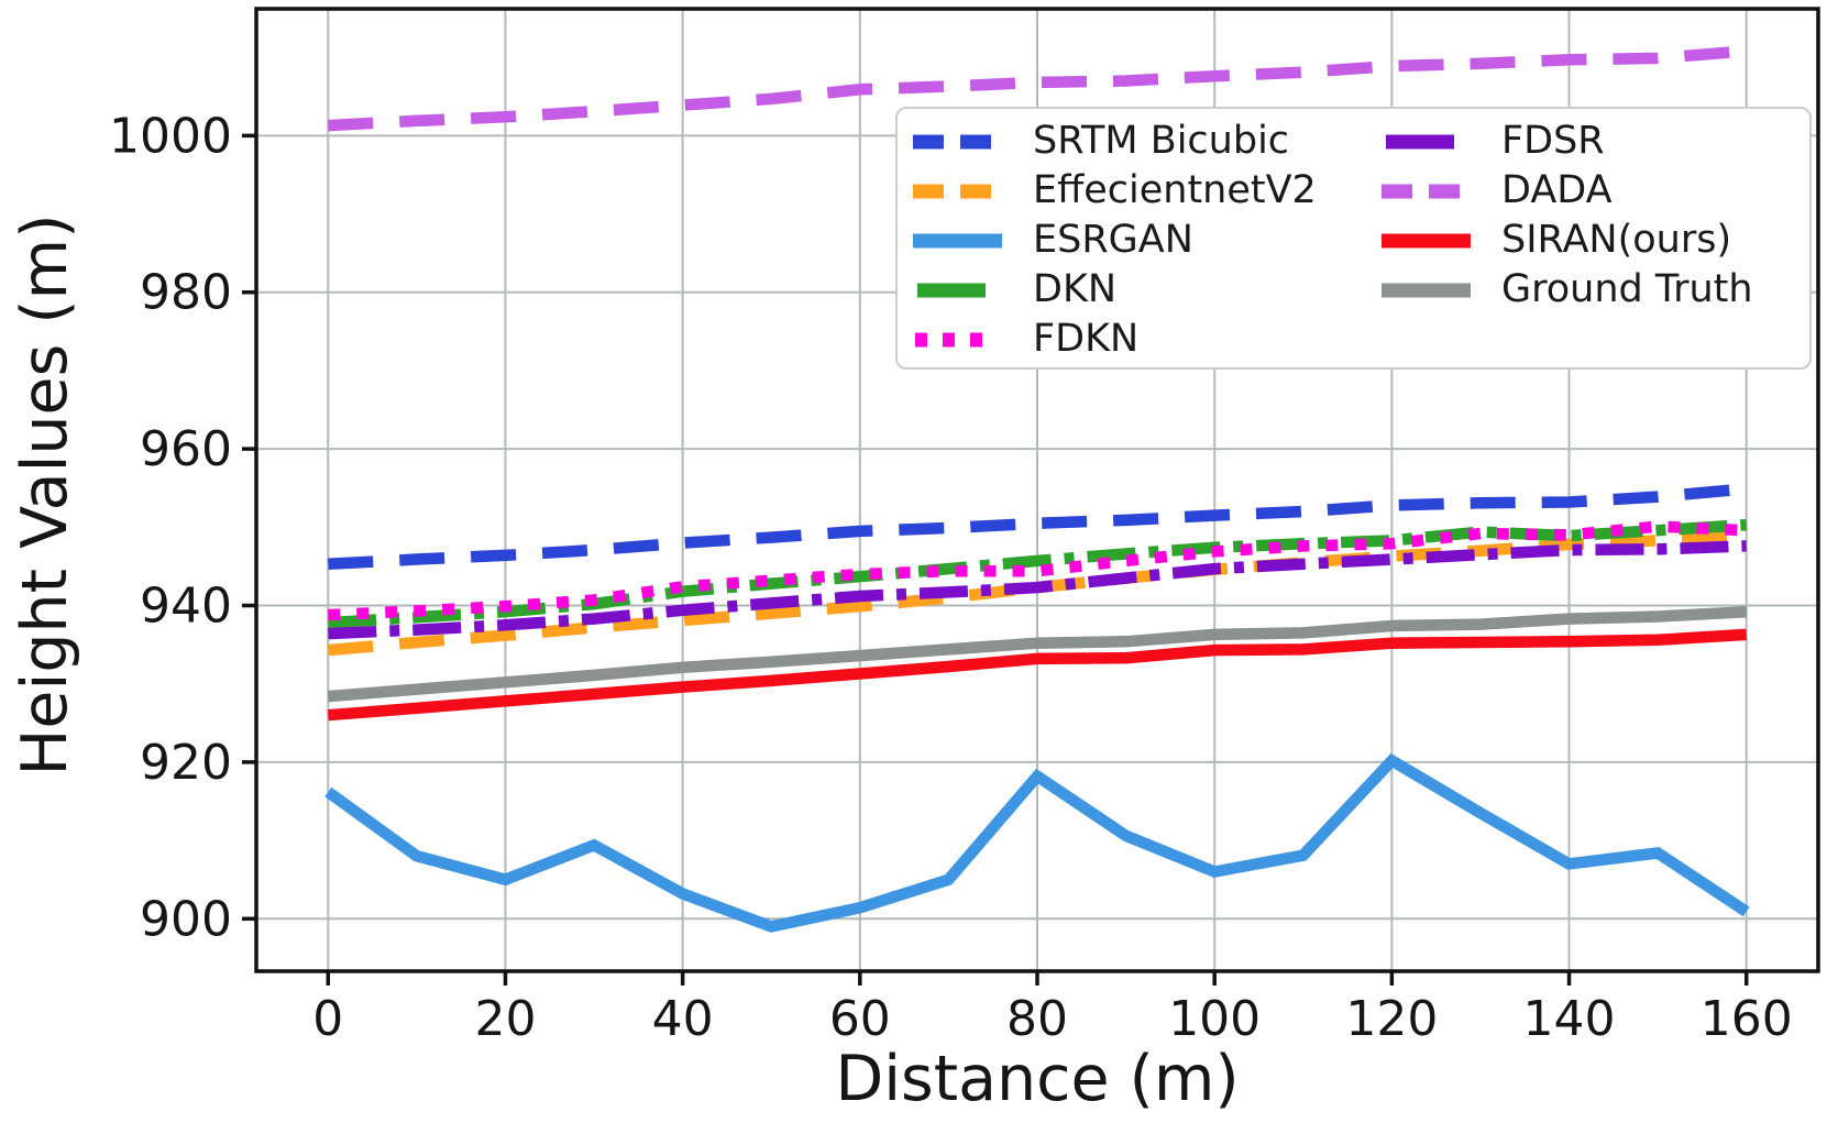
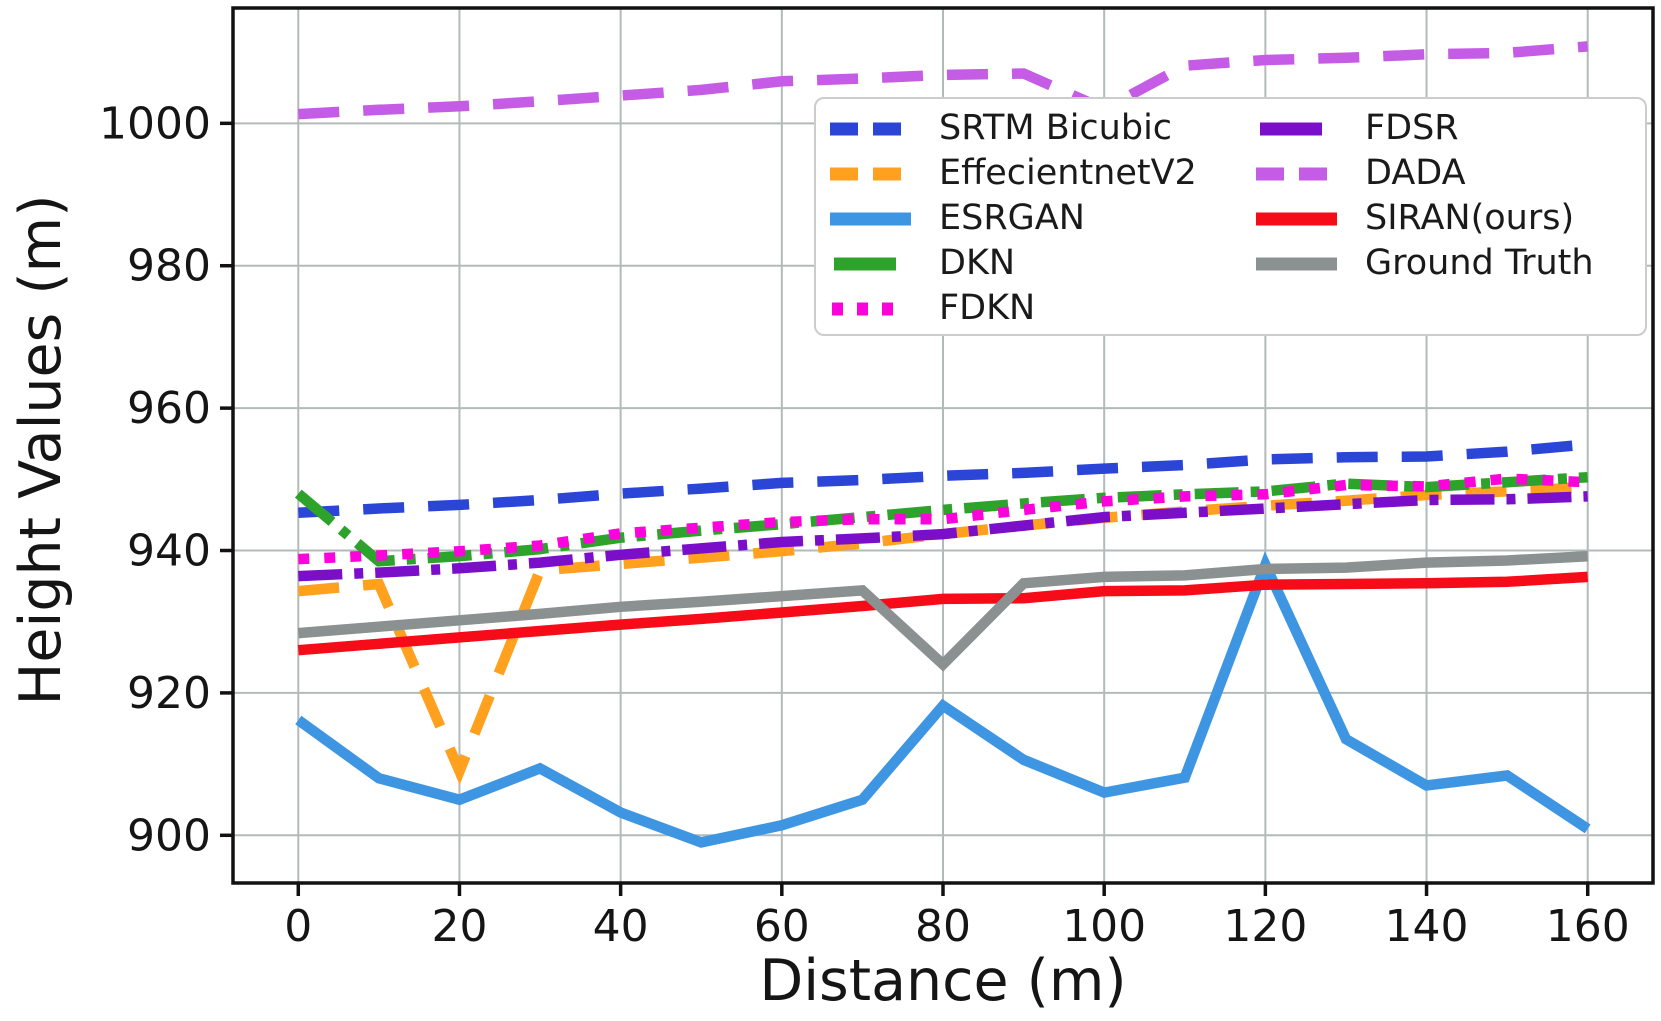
DKN/0: 938 -> 948
EffecientnetV2/20: 936 -> 909
Ground Truth/80: 935 -> 924
DADA/100: 1008 -> 1002
ESRGAN/120: 920 -> 938
